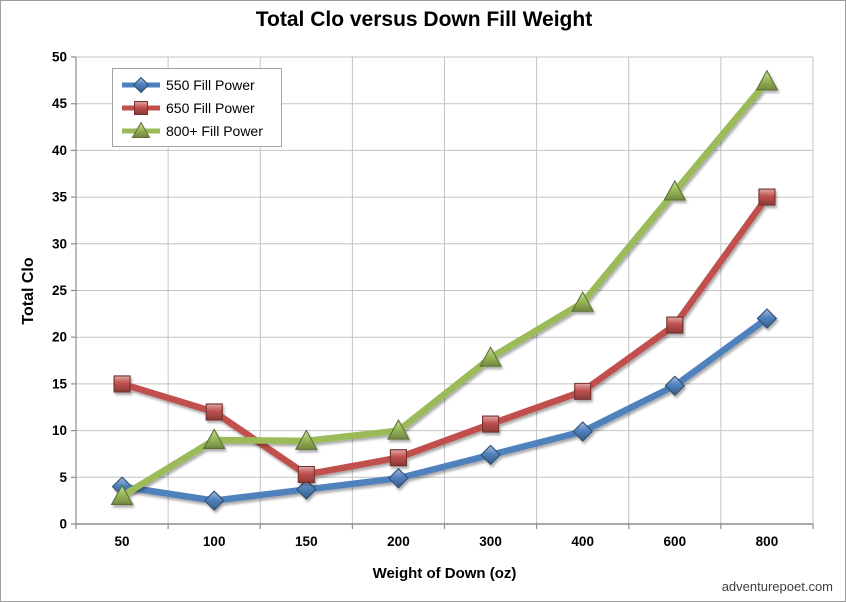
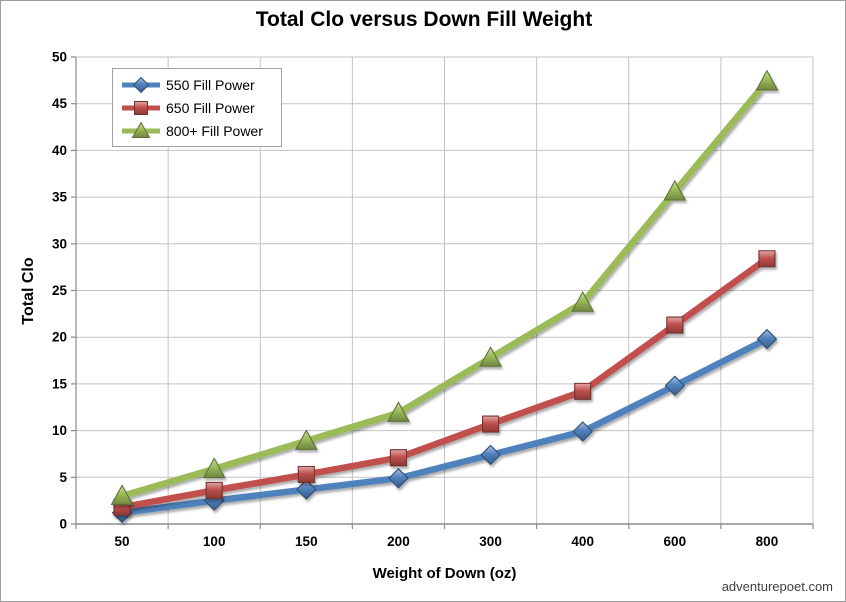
550 Fill Power/50: 4 -> 1
650 Fill Power/50: 15 -> 2
650 Fill Power/100: 12 -> 4
800+ Fill Power/100: 9 -> 6
800+ Fill Power/200: 10 -> 12
550 Fill Power/800: 22 -> 20
650 Fill Power/800: 35 -> 28
